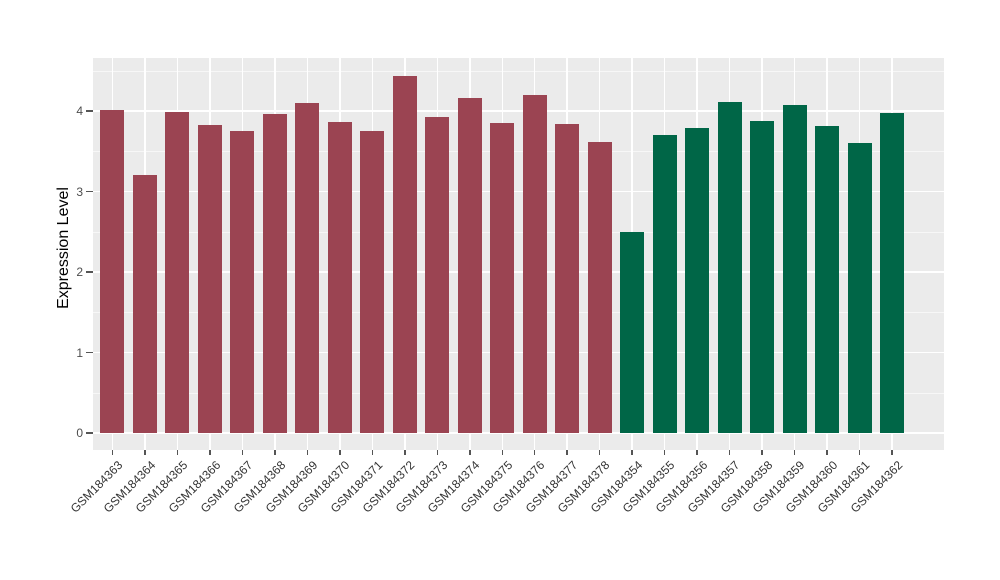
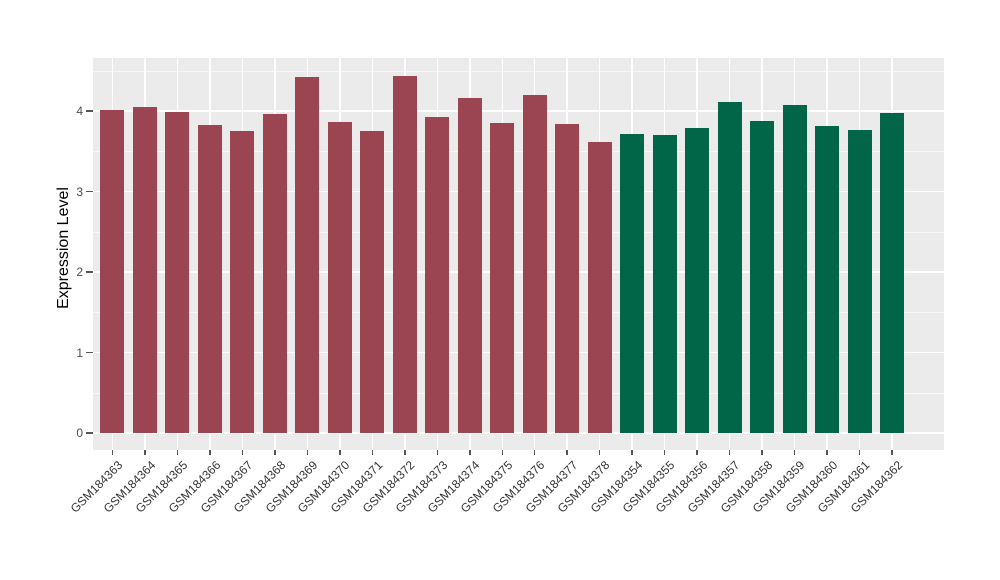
GSM184364: 3.2 -> 4.0
GSM184369: 4.1 -> 4.4
GSM184354: 2.5 -> 3.7
GSM184361: 3.6 -> 3.8
